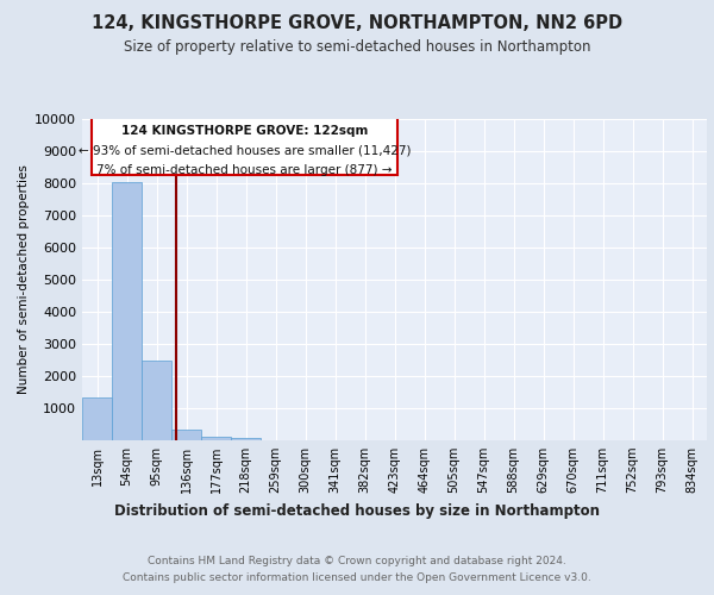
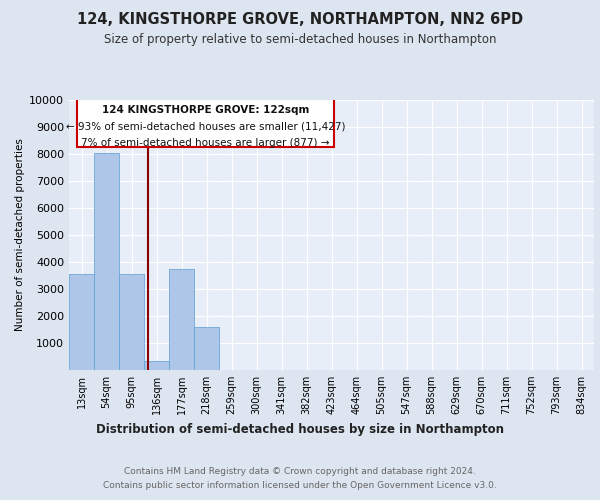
13sqm: 1350 -> 3550
95sqm: 2500 -> 3550
177sqm: 110 -> 3750
218sqm: 80 -> 1600
